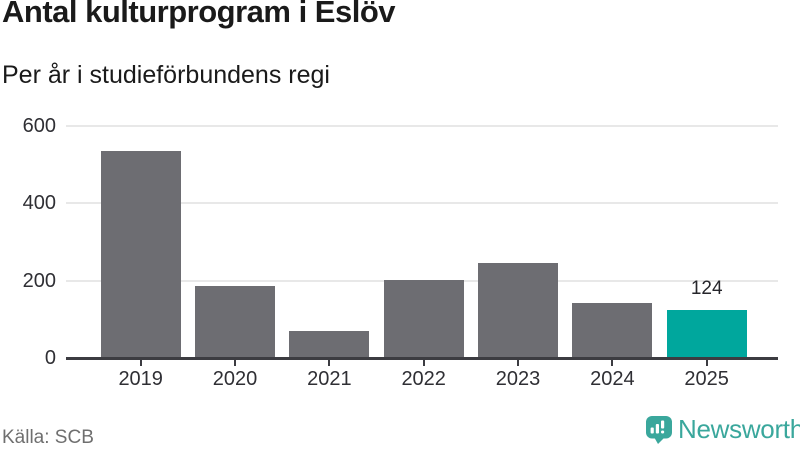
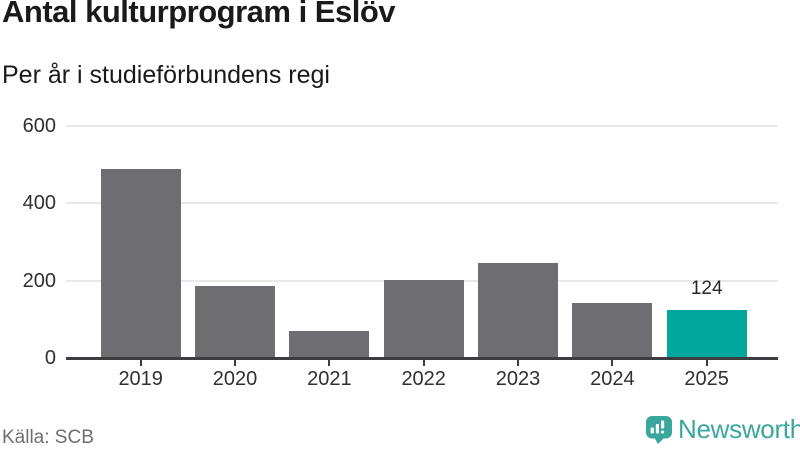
2019: 540 -> 490
